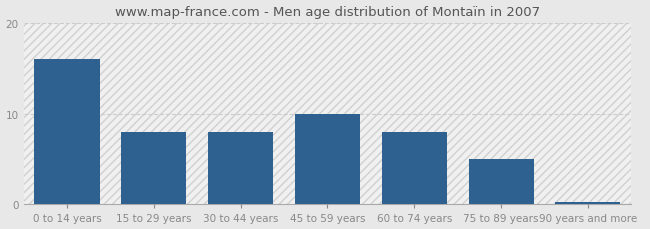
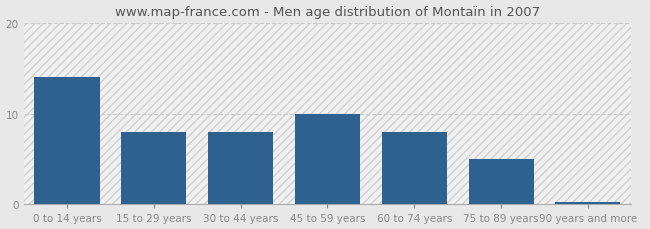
0 to 14 years: 16.0 -> 14.0
